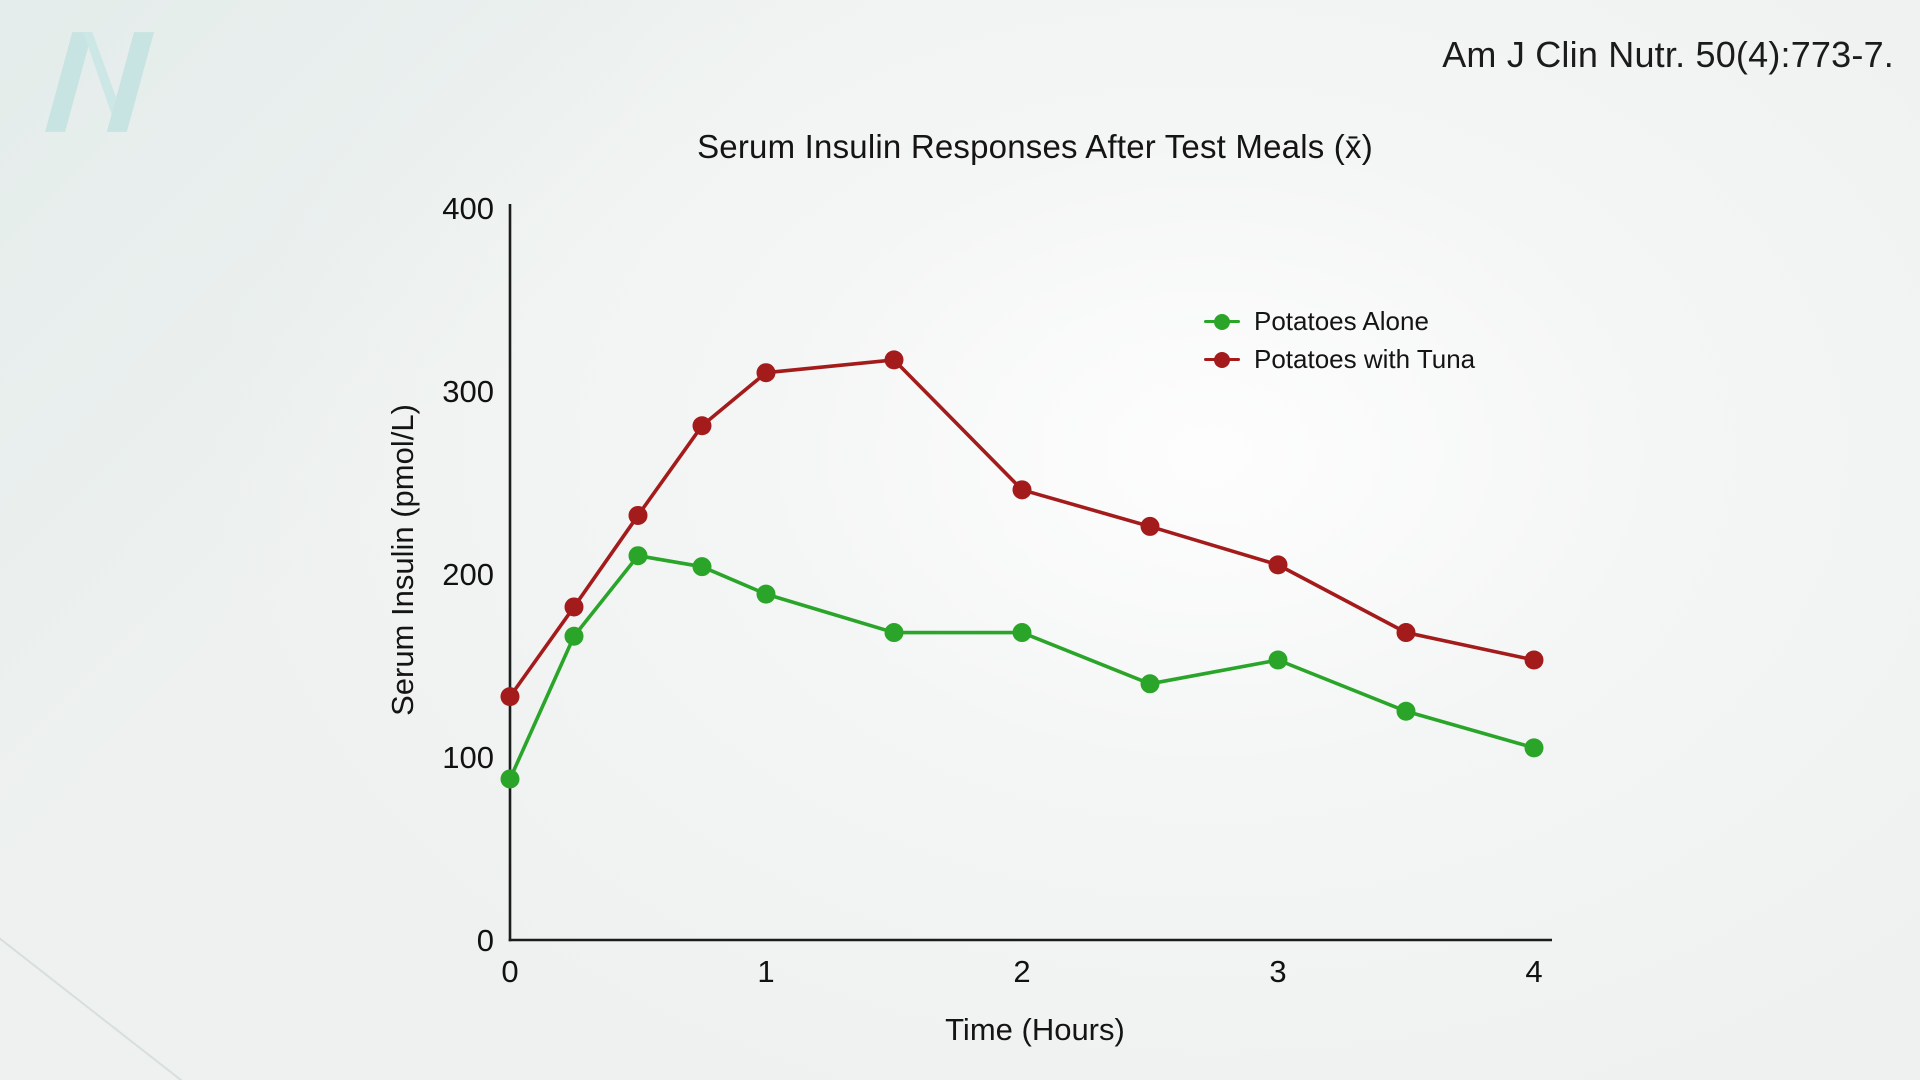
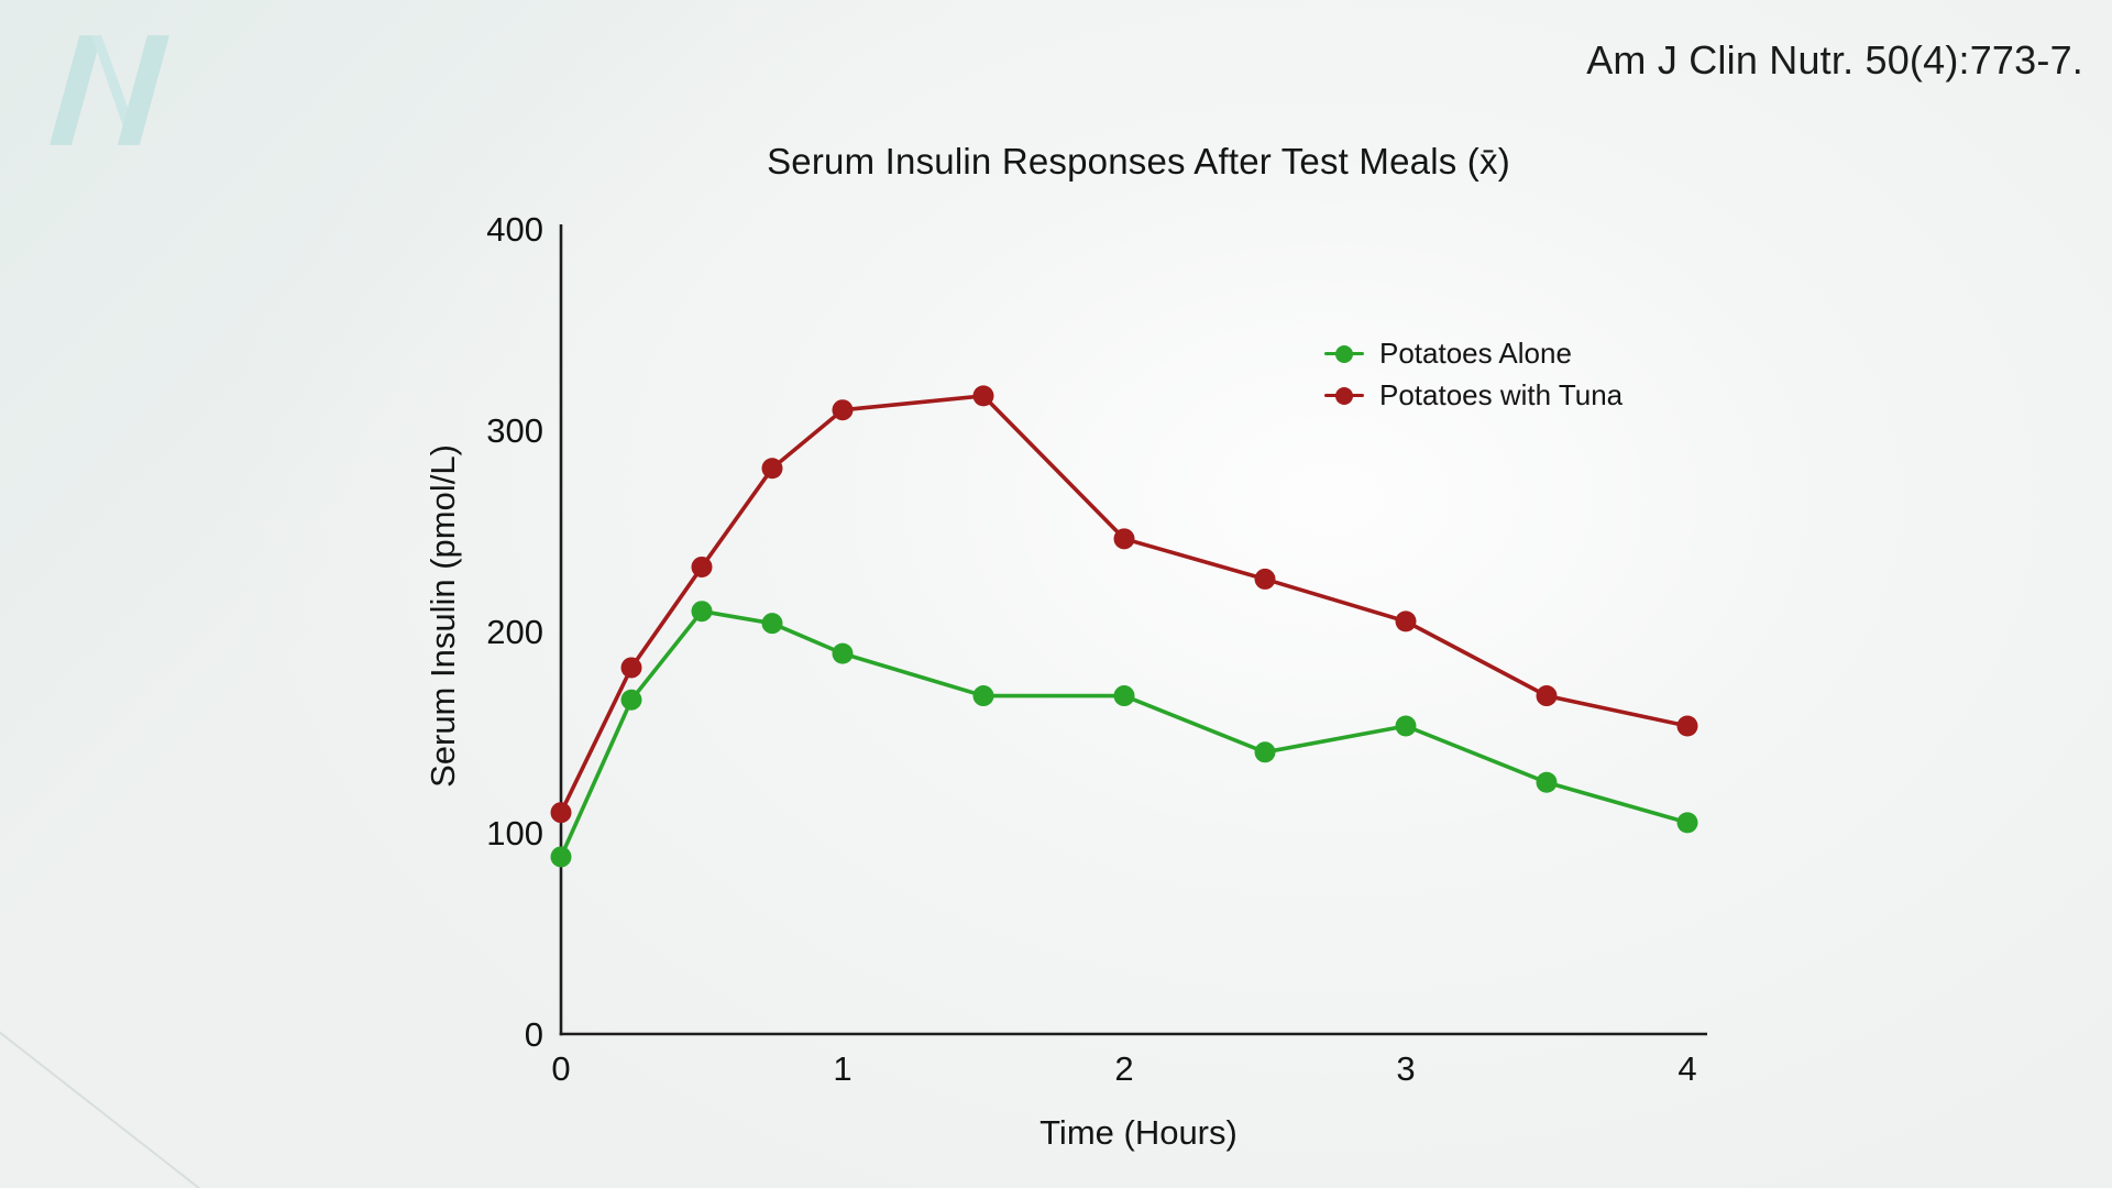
Potatoes with Tuna/0: 133 -> 110
